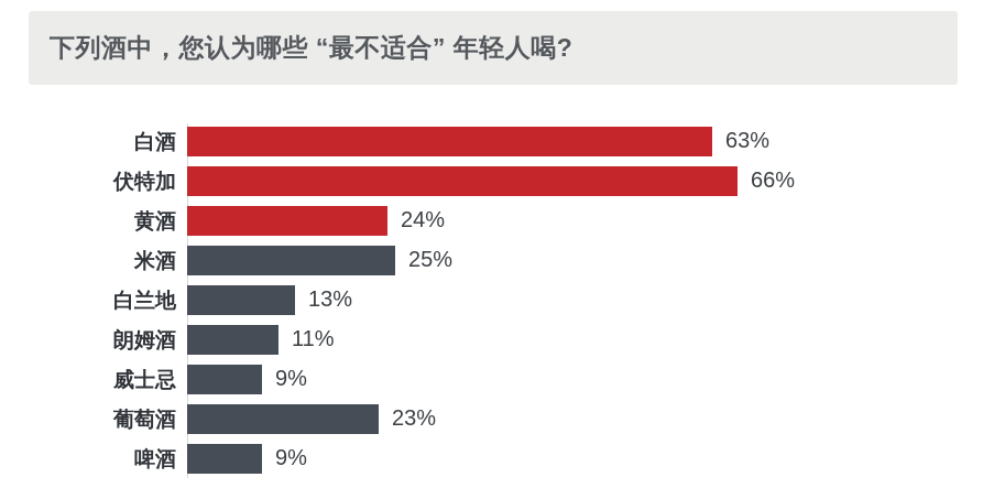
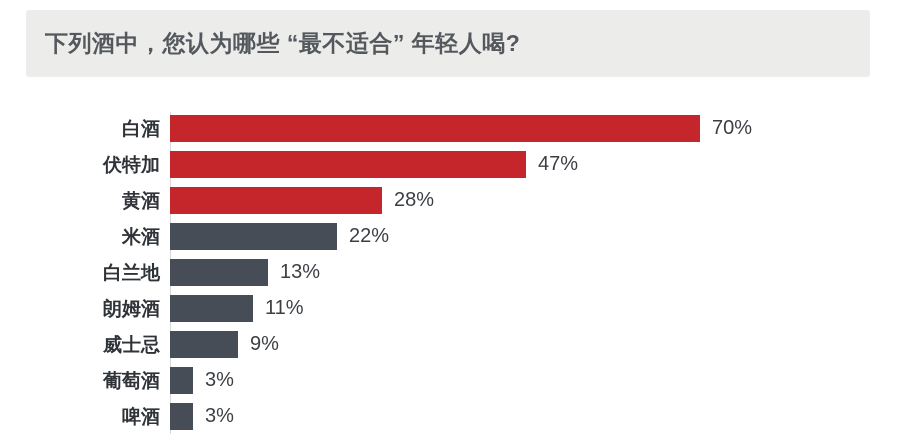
白酒: 63% -> 70%
伏特加: 66% -> 47%
黄酒: 24% -> 28%
米酒: 25% -> 22%
葡萄酒: 23% -> 3%
啤酒: 9% -> 3%
